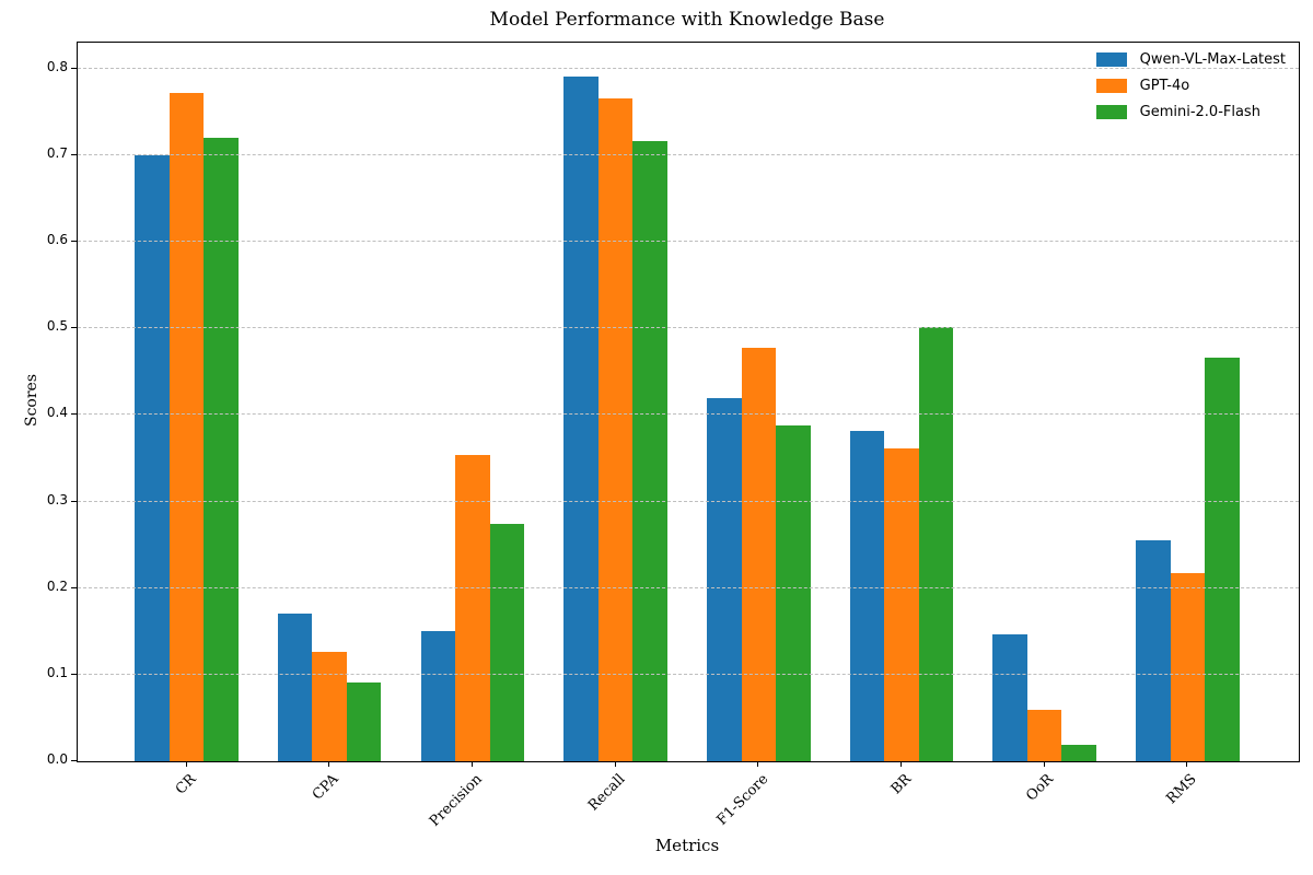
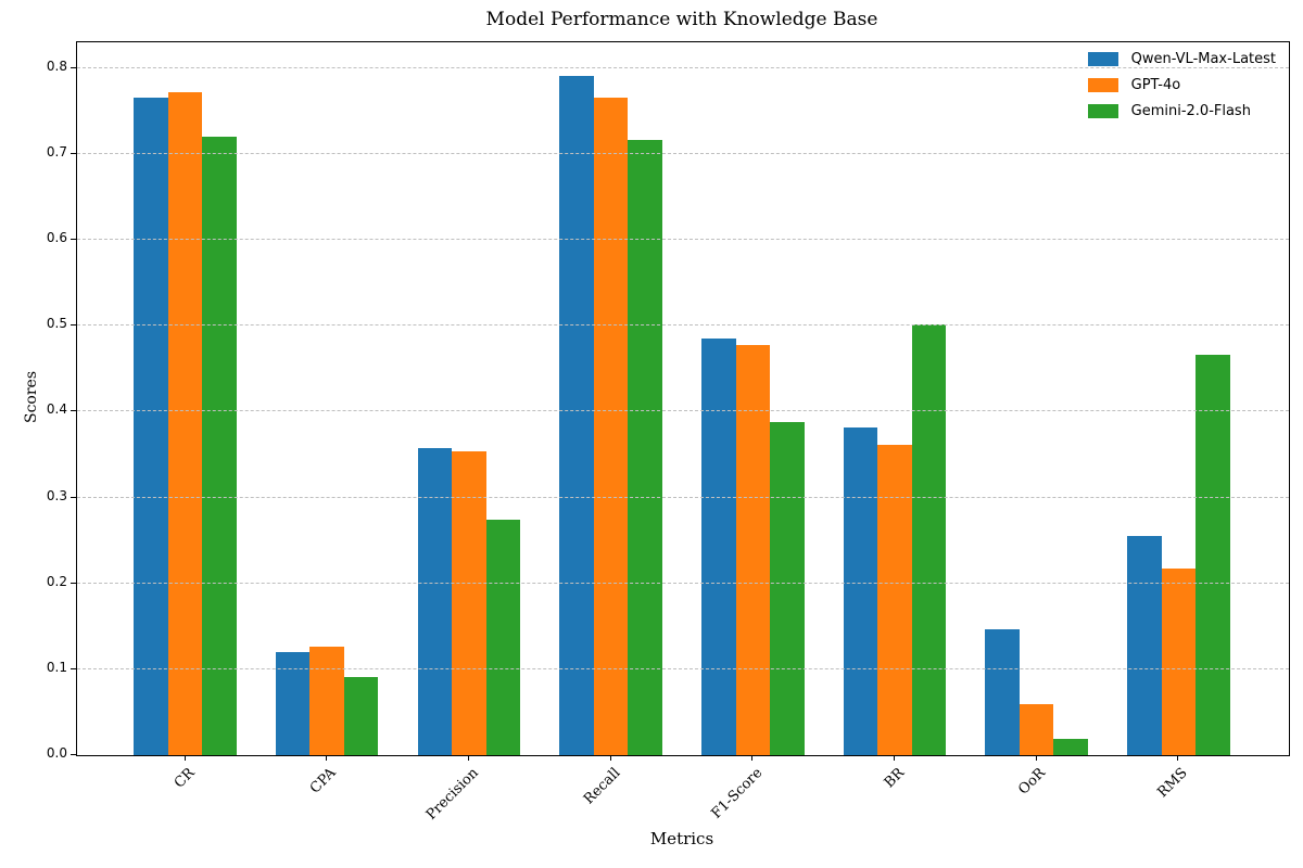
Qwen-VL-Max-Latest/CR: 0.70 -> 0.77
Qwen-VL-Max-Latest/CPA: 0.17 -> 0.12
Qwen-VL-Max-Latest/Precision: 0.15 -> 0.36
Qwen-VL-Max-Latest/F1-Score: 0.42 -> 0.48
